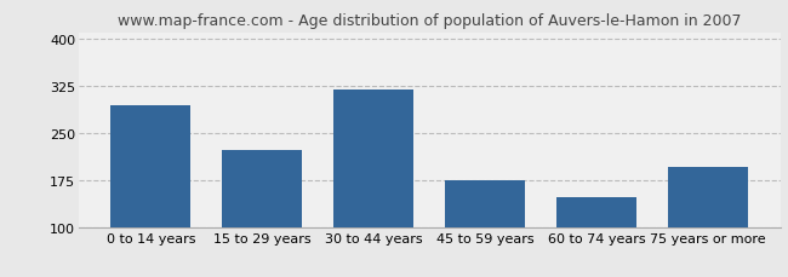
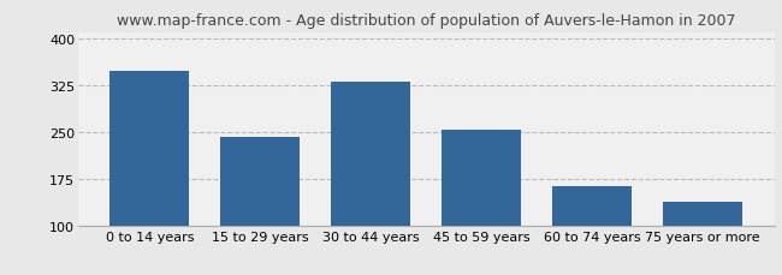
0 to 14 years: 294 -> 348
15 to 29 years: 222 -> 242
30 to 44 years: 318 -> 331
45 to 59 years: 174 -> 254
60 to 74 years: 148 -> 163
75 years or more: 196 -> 138
